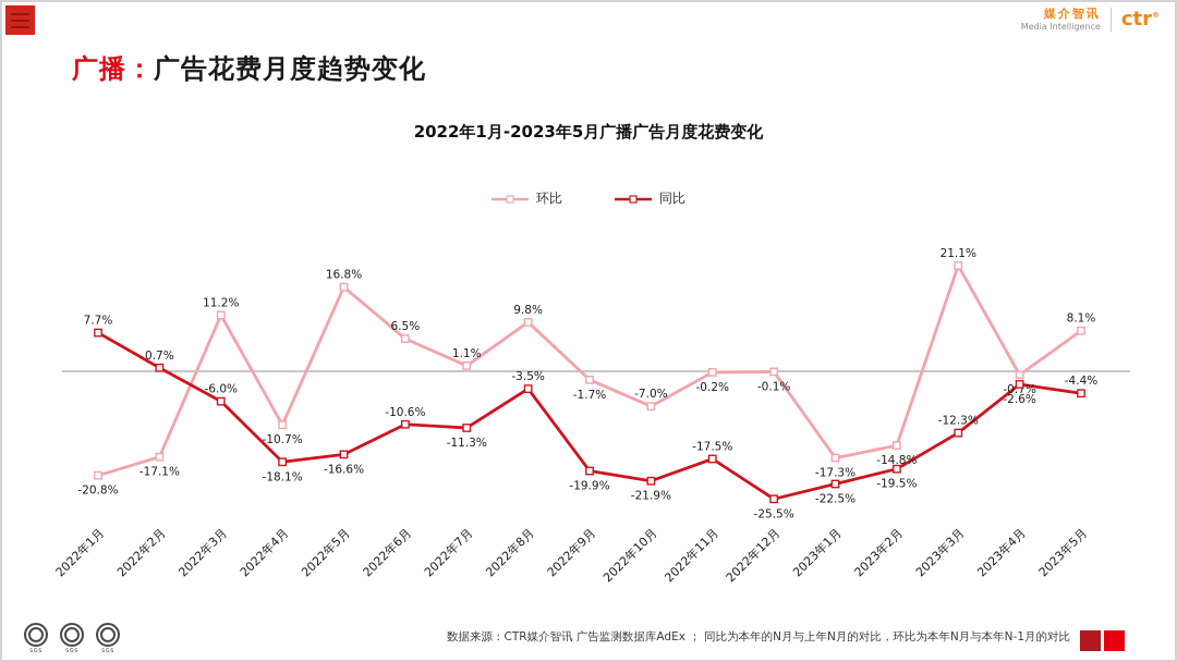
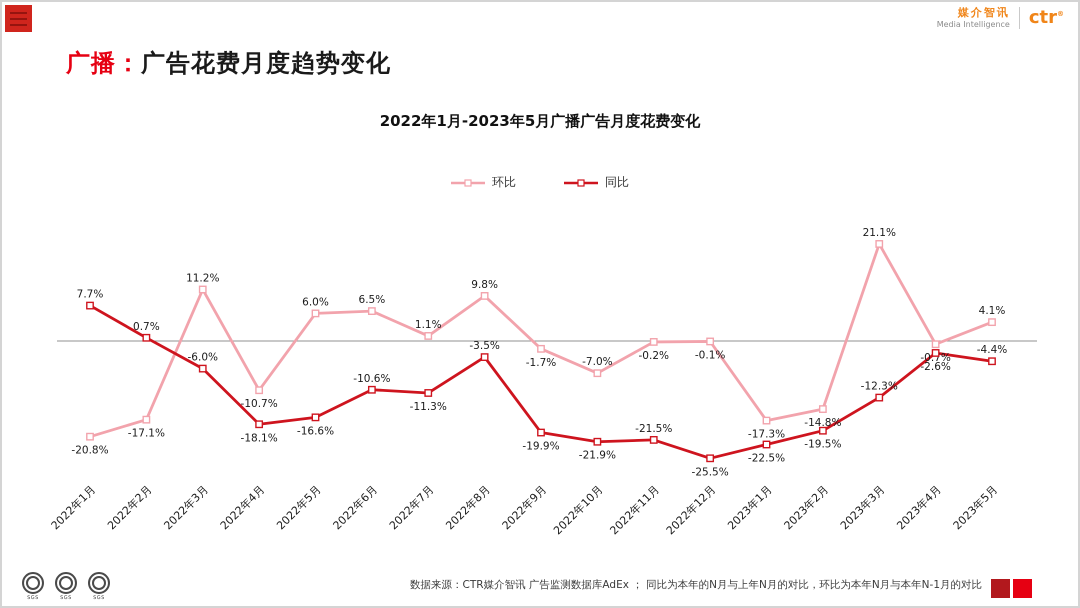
环比/2022年5月: 16.8% -> 6.0%
同比/2022年11月: -17.5% -> -21.5%
环比/2023年5月: 8.1% -> 4.1%
